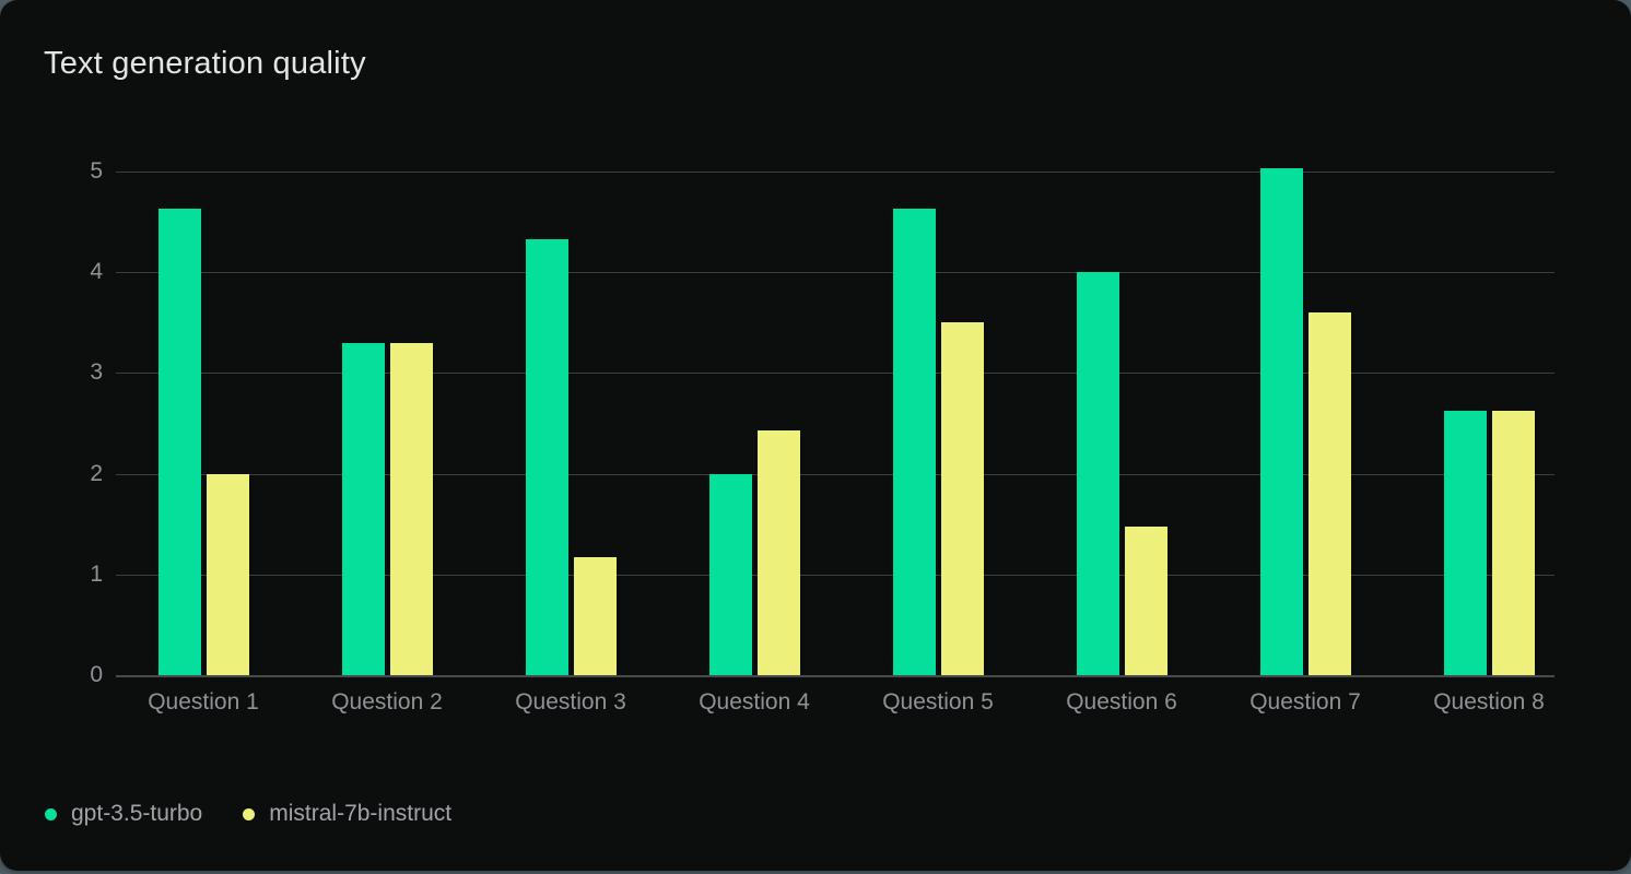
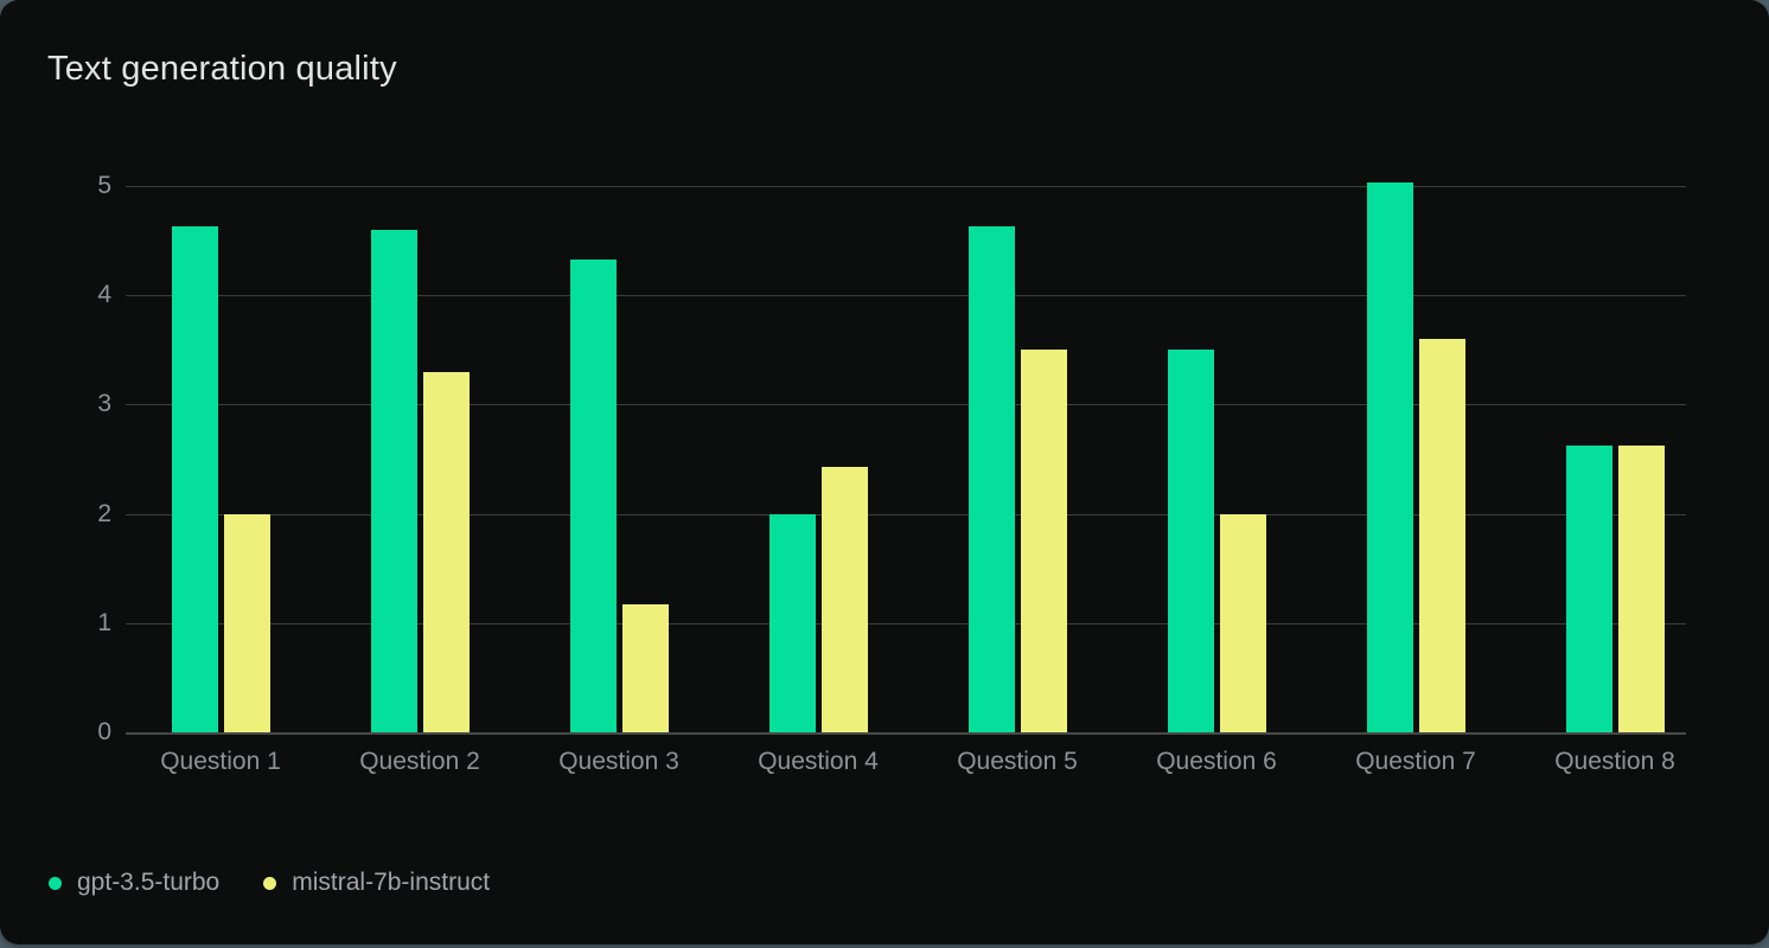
gpt-3.5-turbo/Question 2: 3.3 -> 4.6
gpt-3.5-turbo/Question 6: 4.0 -> 3.5
mistral-7b-instruct/Question 6: 1.5 -> 2.0
